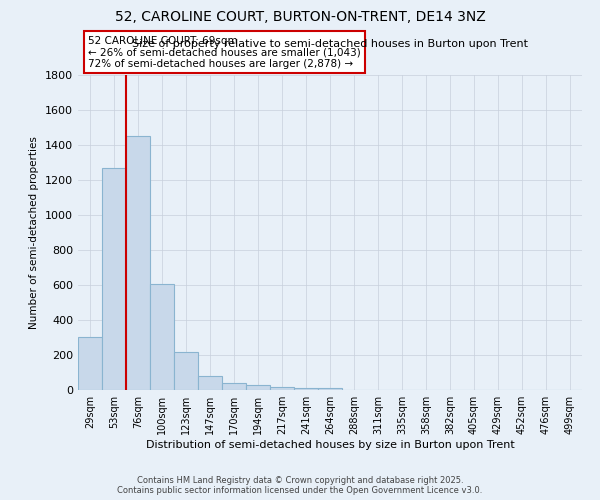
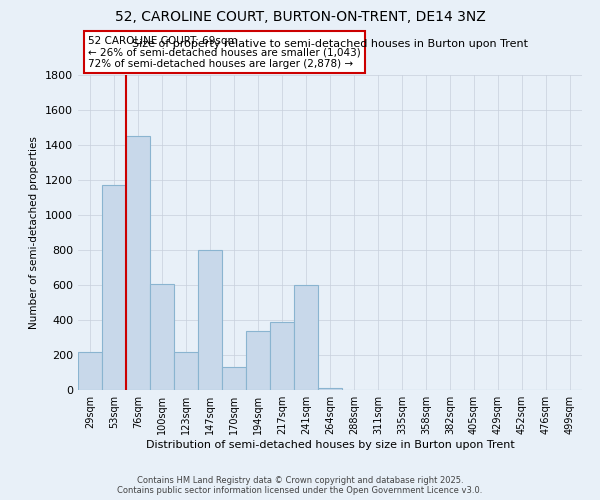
29sqm: 300 -> 220
53sqm: 1270 -> 1170
147sqm: 80 -> 800
170sqm: 40 -> 130
194sqm: 30 -> 340
217sqm: 20 -> 390
241sqm: 10 -> 600
